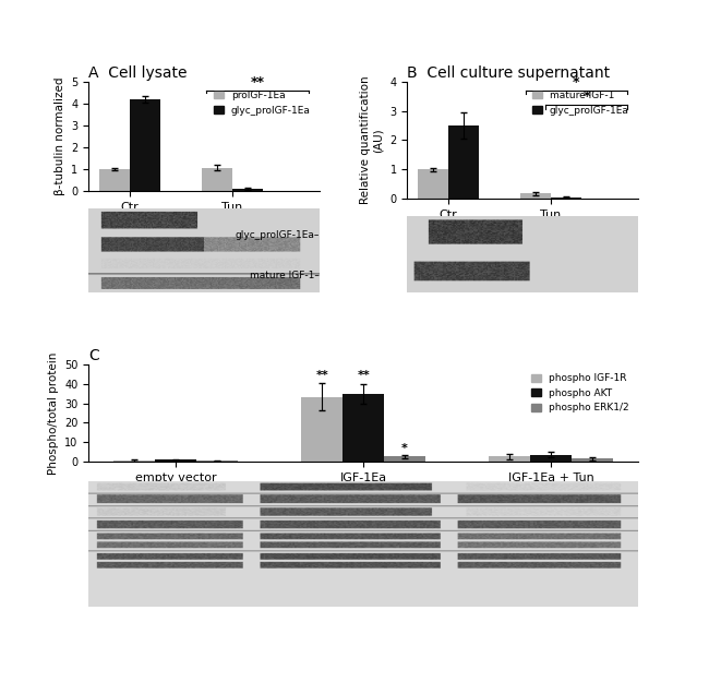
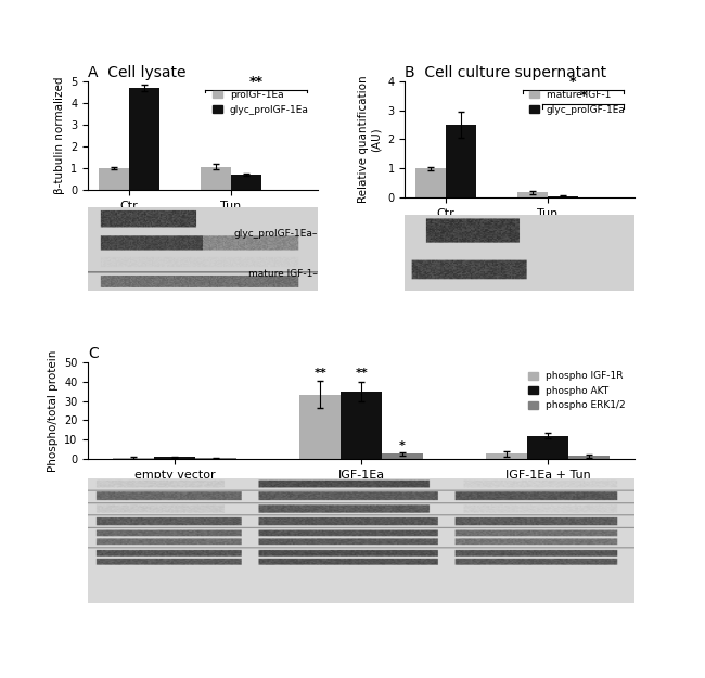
A Cell lysate/glyc_proIGF-1Ea/Ctr: 4.2 -> 4.7
A Cell lysate/glyc_proIGF-1Ea/Tun: 0.1 -> 0.7
C/phospho AKT/IGF-1Ea + Tun: 4 -> 12
